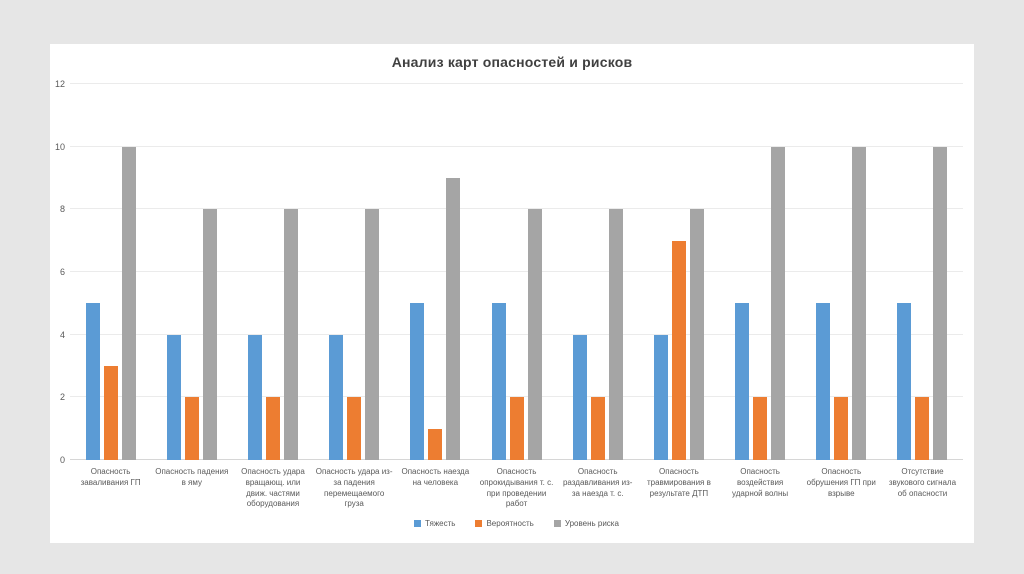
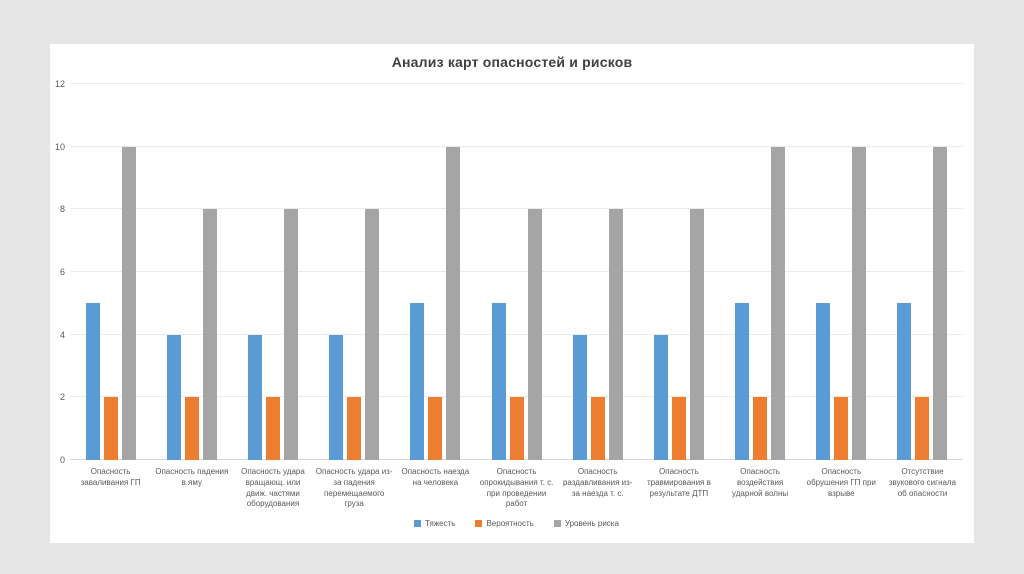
Вероятность/Опасность заваливания ГП: 3 -> 2
Вероятность/Опасность наезда на человека: 1 -> 2
Уровень риска/Опасность наезда на человека: 9 -> 10
Вероятность/Опасность травмирования в результате ДТП: 7 -> 2
